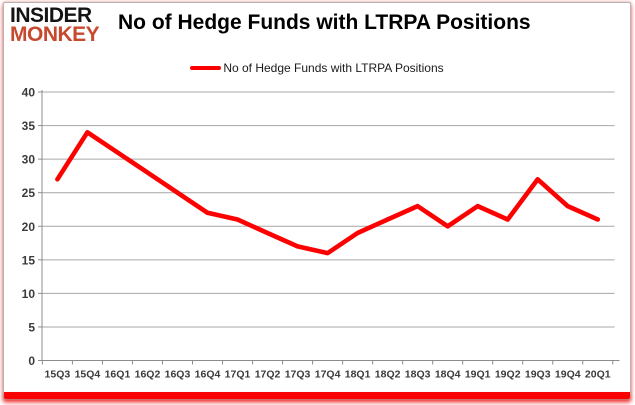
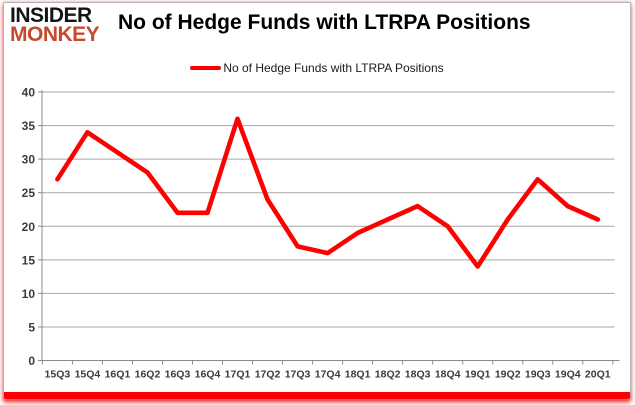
16Q3: 25 -> 22
17Q1: 21 -> 36
17Q2: 19 -> 24
19Q1: 23 -> 14
